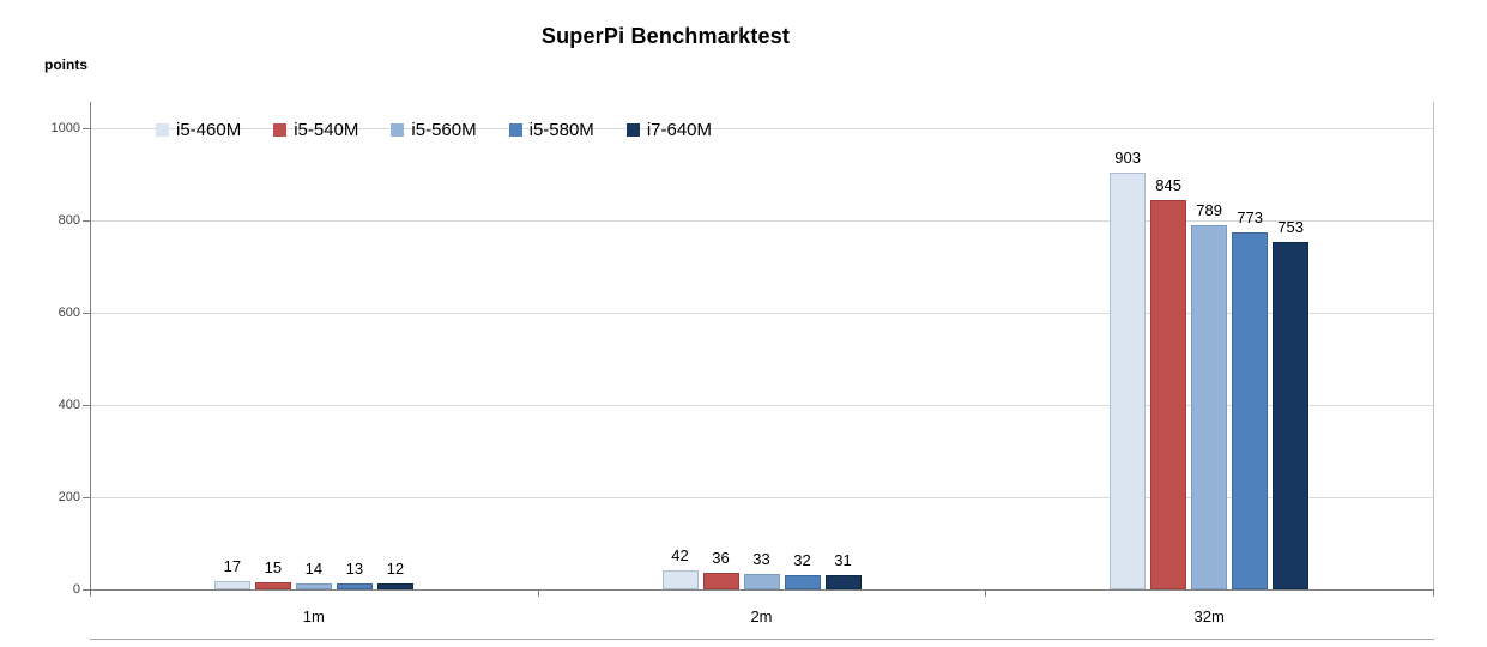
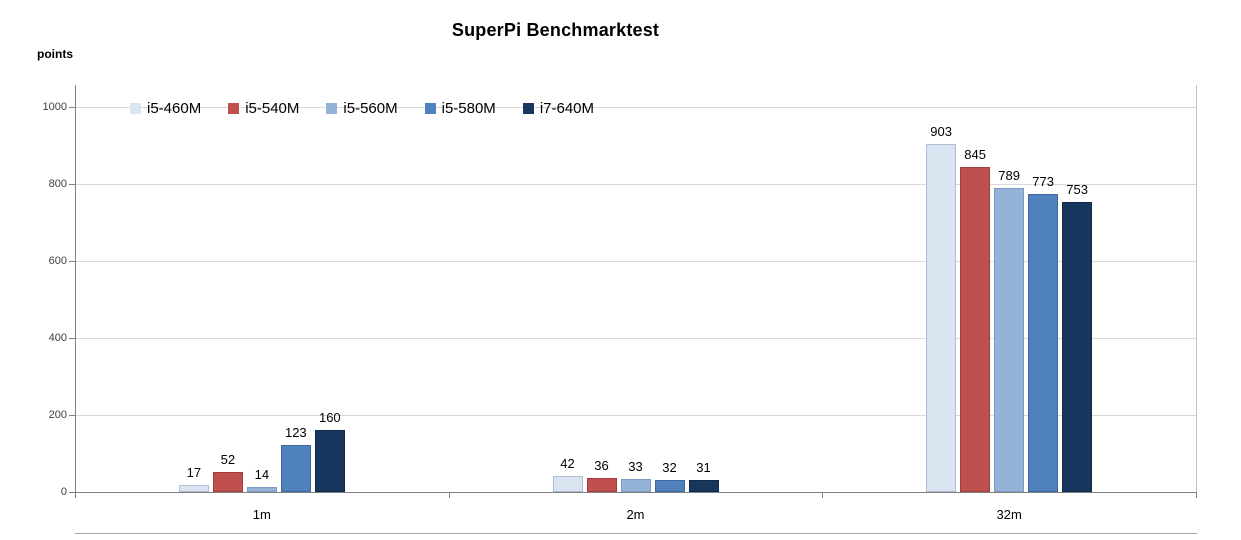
i5-540M/1m: 15 -> 52
i5-580M/1m: 13 -> 123
i7-640M/1m: 12 -> 160
